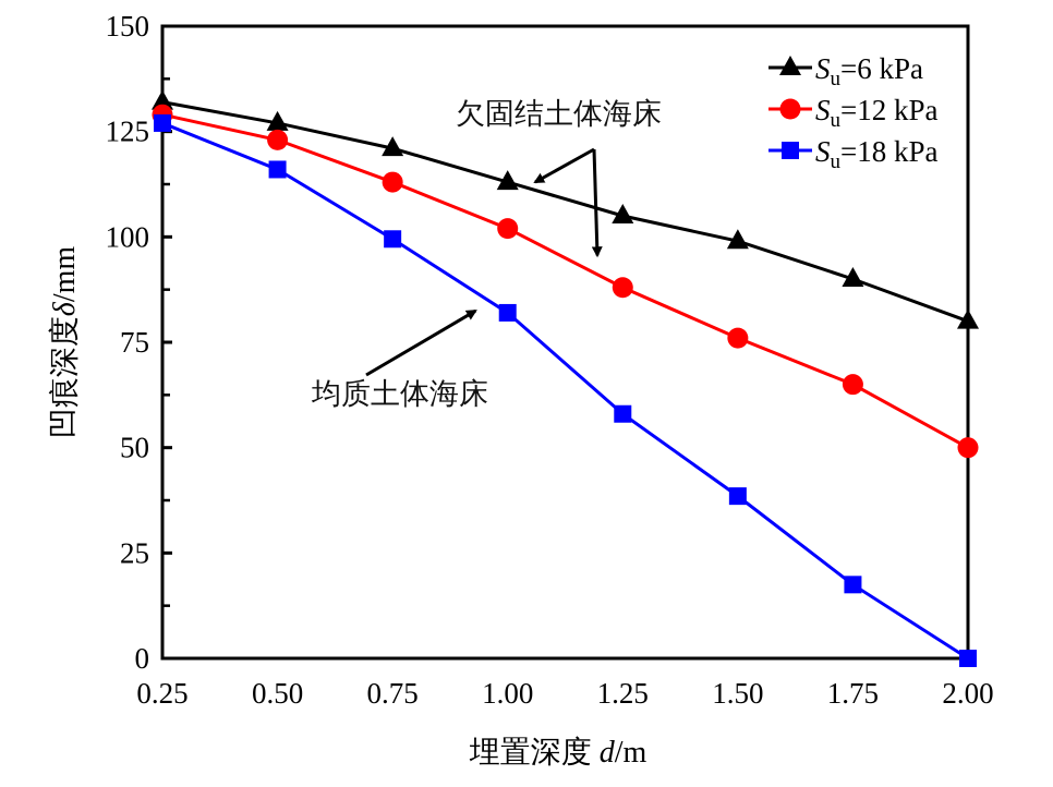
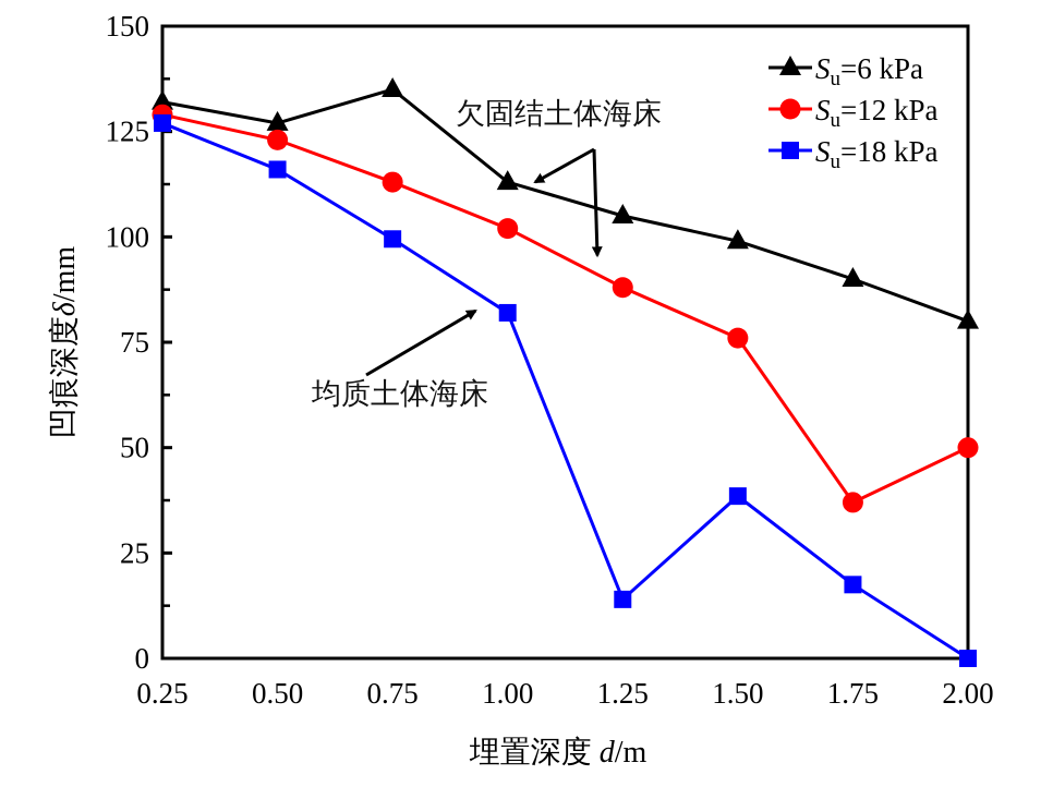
Su=6 kPa/0.75: 121 -> 135
Su=18 kPa/1.25: 58 -> 14
Su=12 kPa/1.75: 65 -> 37
